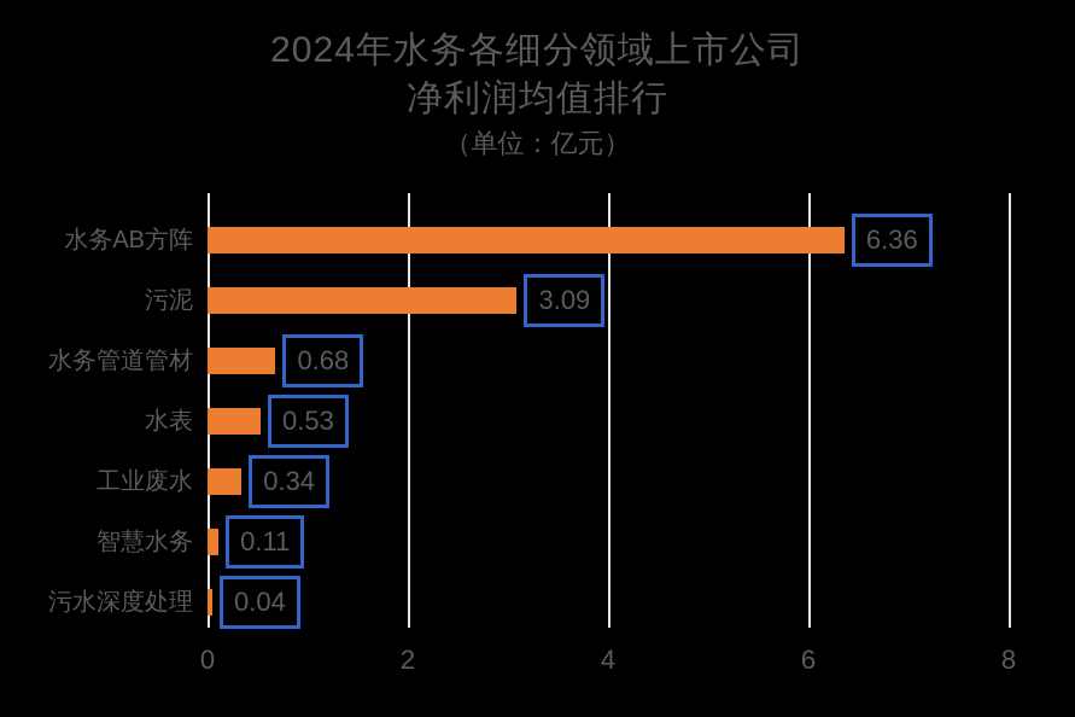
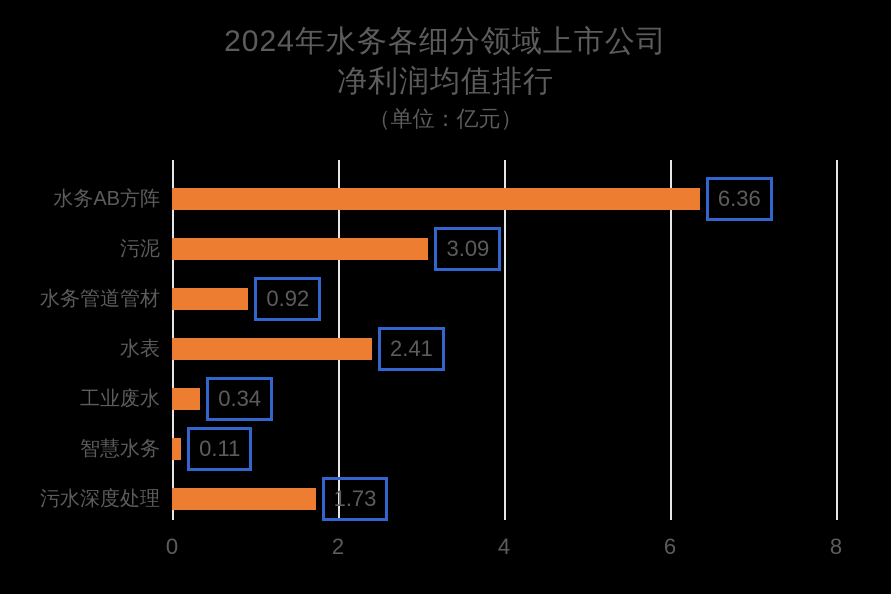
水务管道管材: 0.68 -> 0.92
水表: 0.53 -> 2.41
污水深度处理: 0.04 -> 1.73
